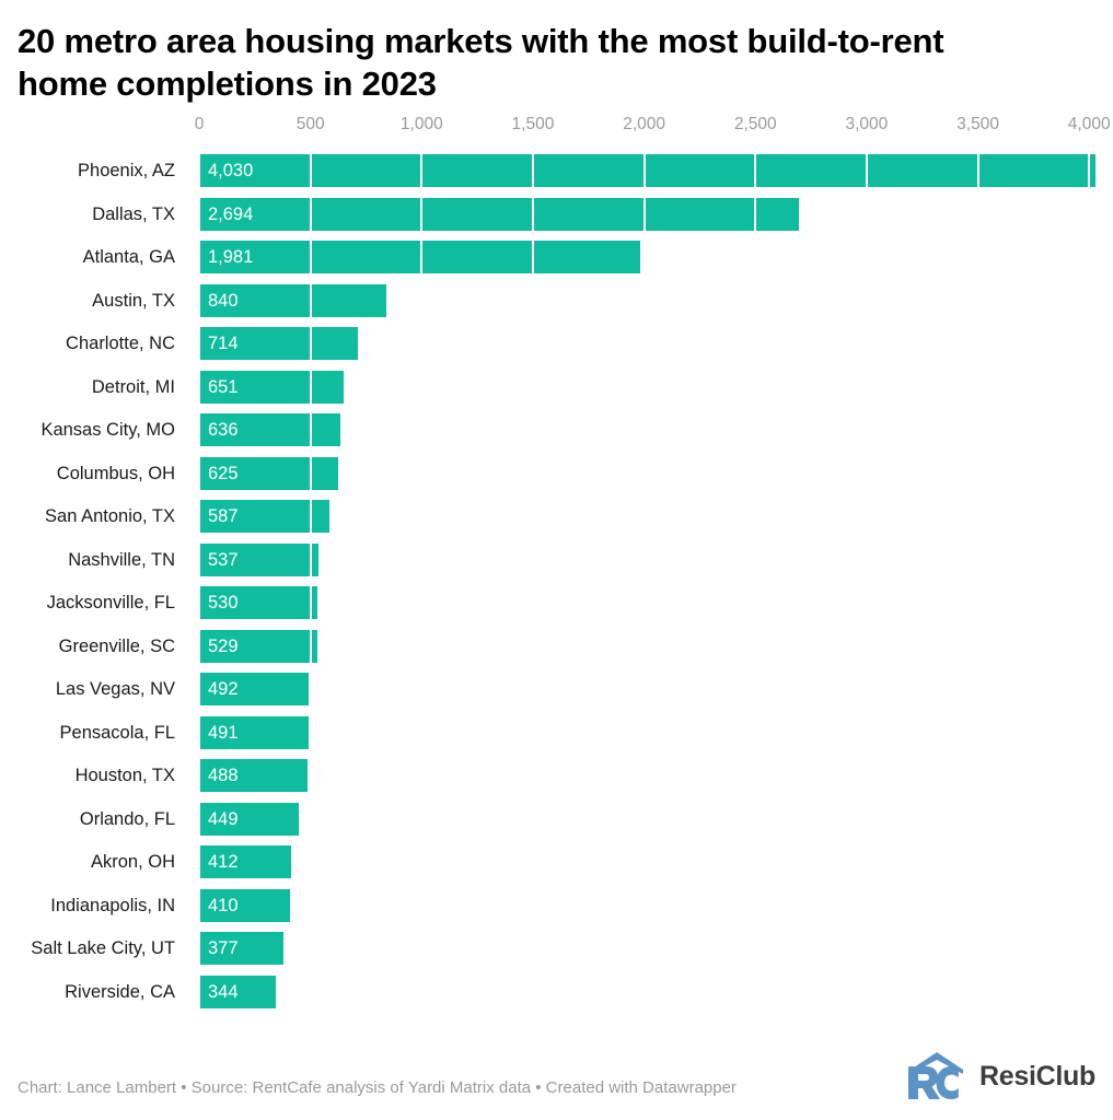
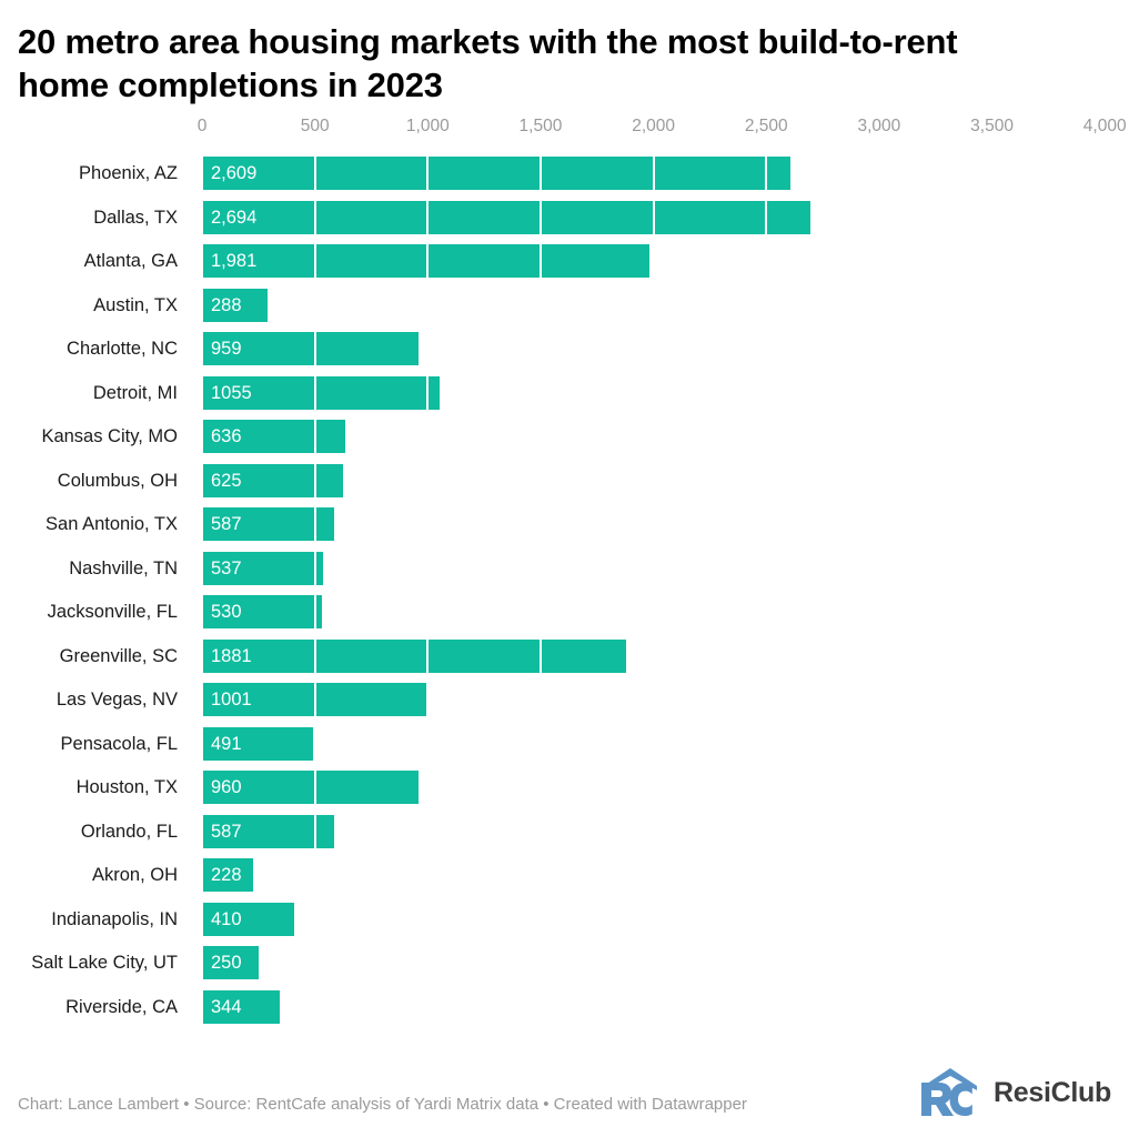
Phoenix, AZ: 4,030 -> 2,609
Austin, TX: 840 -> 288
Charlotte, NC: 714 -> 959
Detroit, MI: 651 -> 1055
Greenville, SC: 529 -> 1881
Las Vegas, NV: 492 -> 1001
Houston, TX: 488 -> 960
Orlando, FL: 449 -> 587
Akron, OH: 412 -> 228
Salt Lake City, UT: 377 -> 250
